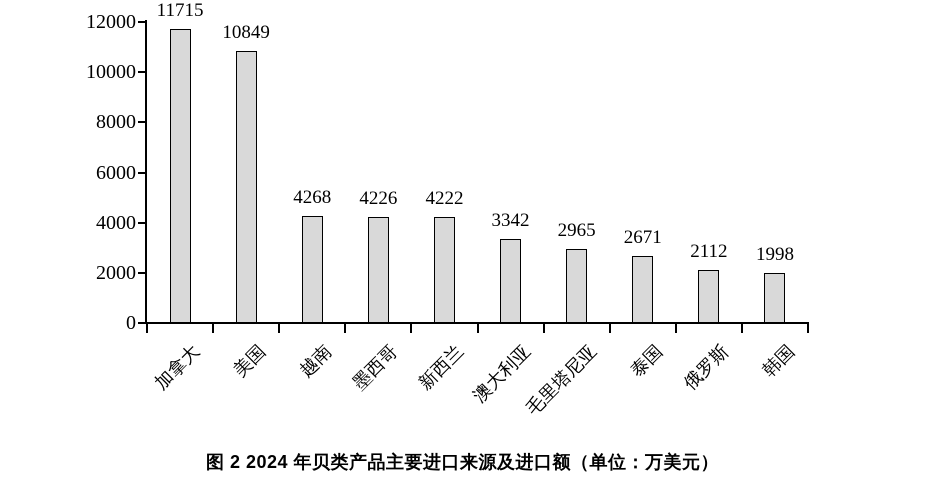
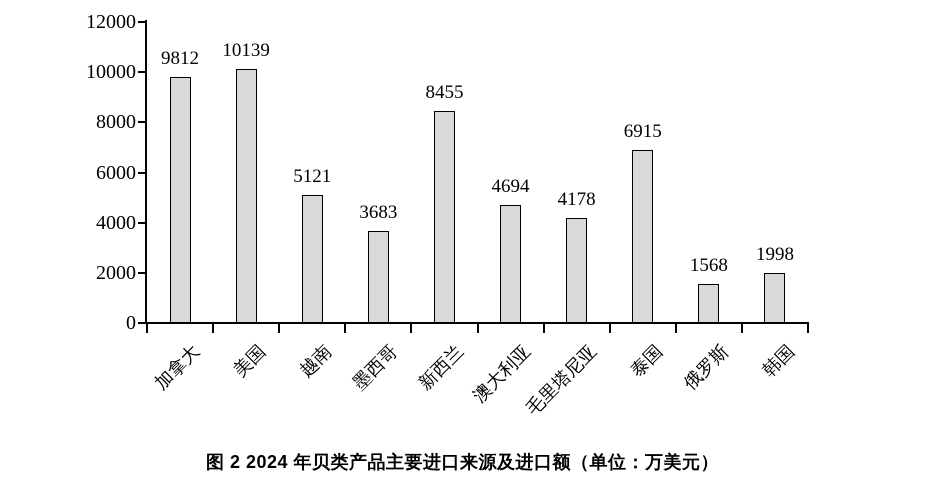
加拿大: 11715 -> 9812
美国: 10849 -> 10139
越南: 4268 -> 5121
墨西哥: 4226 -> 3683
新西兰: 4222 -> 8455
澳大利亚: 3342 -> 4694
毛里塔尼亚: 2965 -> 4178
泰国: 2671 -> 6915
俄罗斯: 2112 -> 1568
